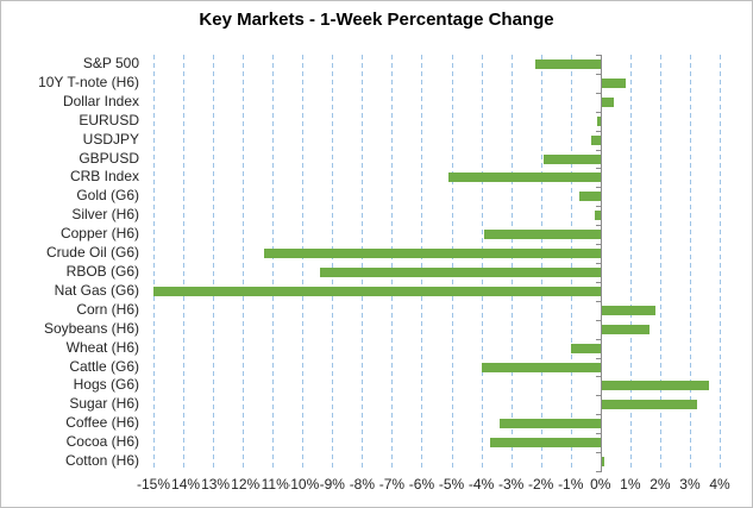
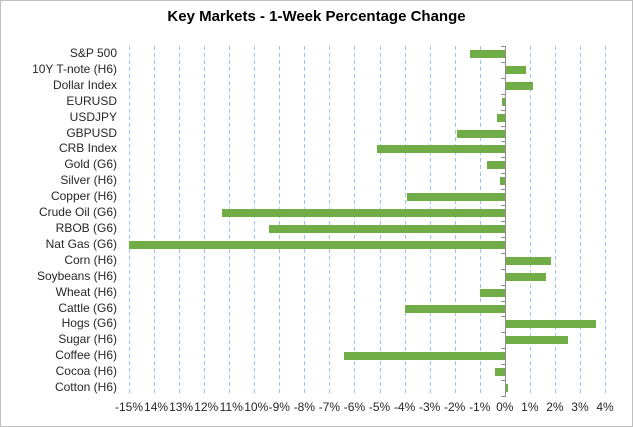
S&P 500: -2.2% -> -1.4%
Dollar Index: 0.4% -> 1.1%
Sugar (H6): 3.2% -> 2.5%
Coffee (H6): -3.4% -> -6.4%
Cocoa (H6): -3.7% -> -0.4%
